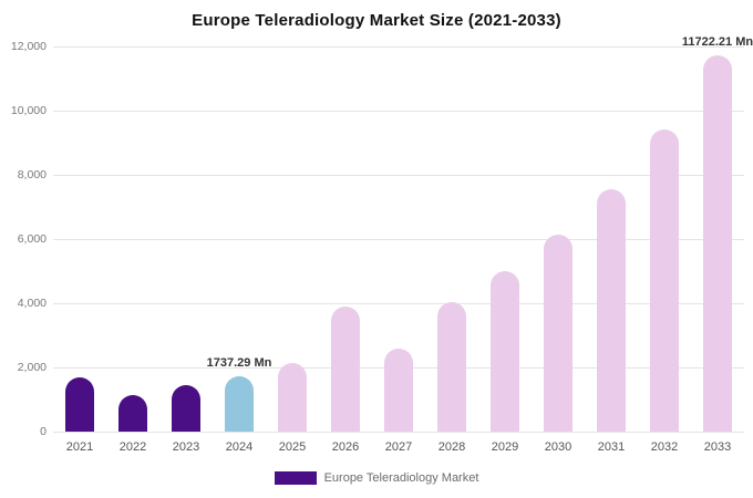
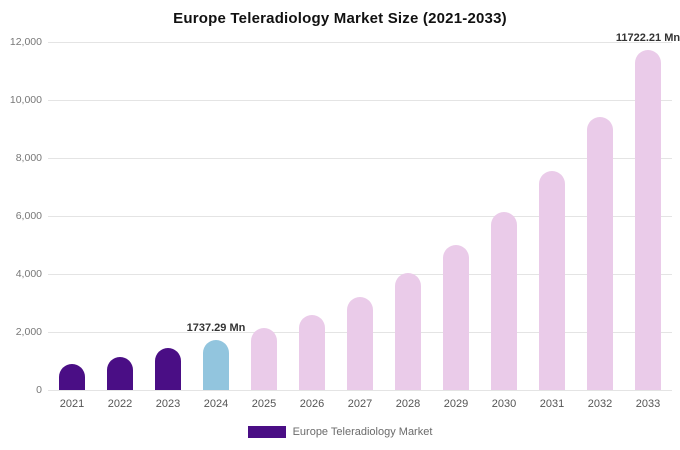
2021: 1700 -> 900
2026: 3900 -> 2600
2027: 2600 -> 3200
